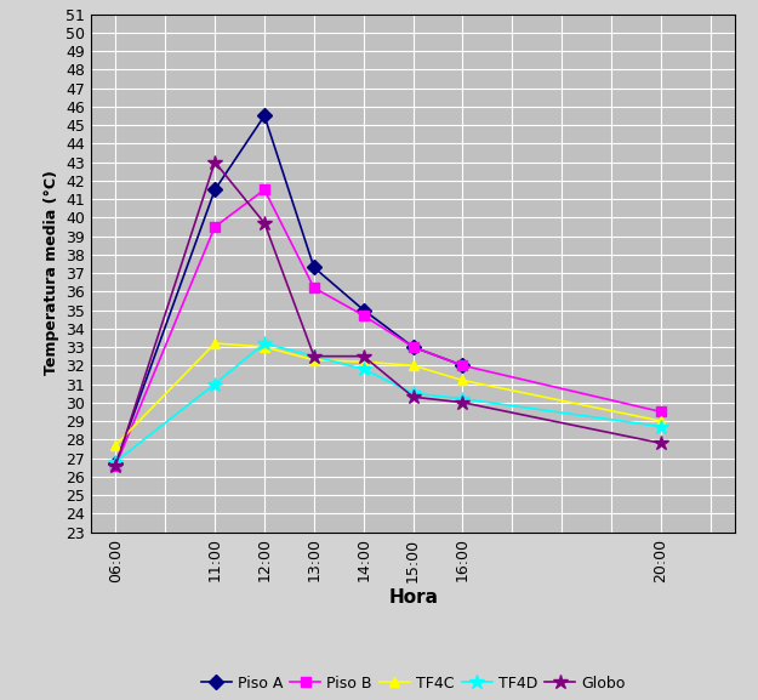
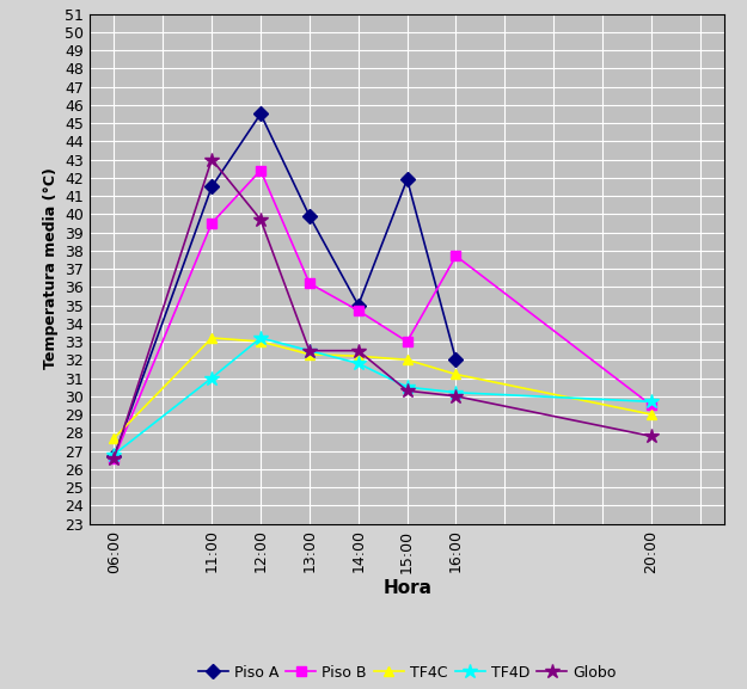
Piso B/12:00: 41.5 -> 42.4
Piso A/13:00: 37.3 -> 39.9
Piso A/15:00: 33.0 -> 41.9
Piso B/16:00: 32.0 -> 37.7
TF4D/20:00: 28.7 -> 29.7
